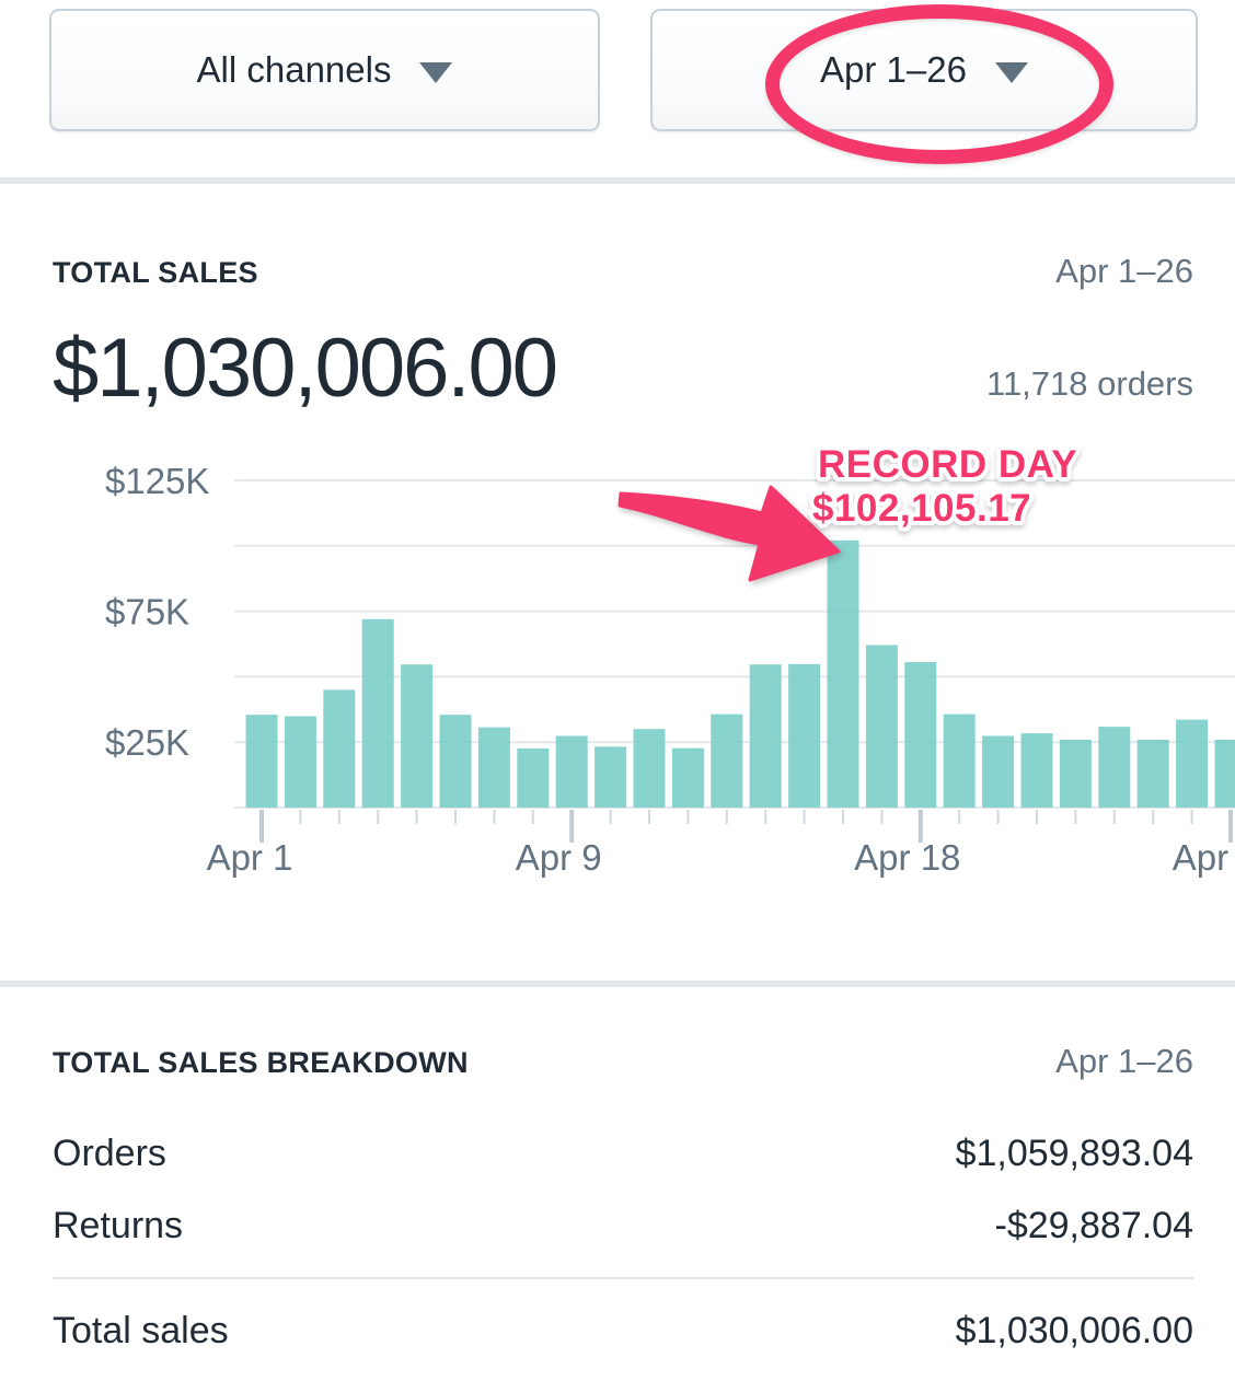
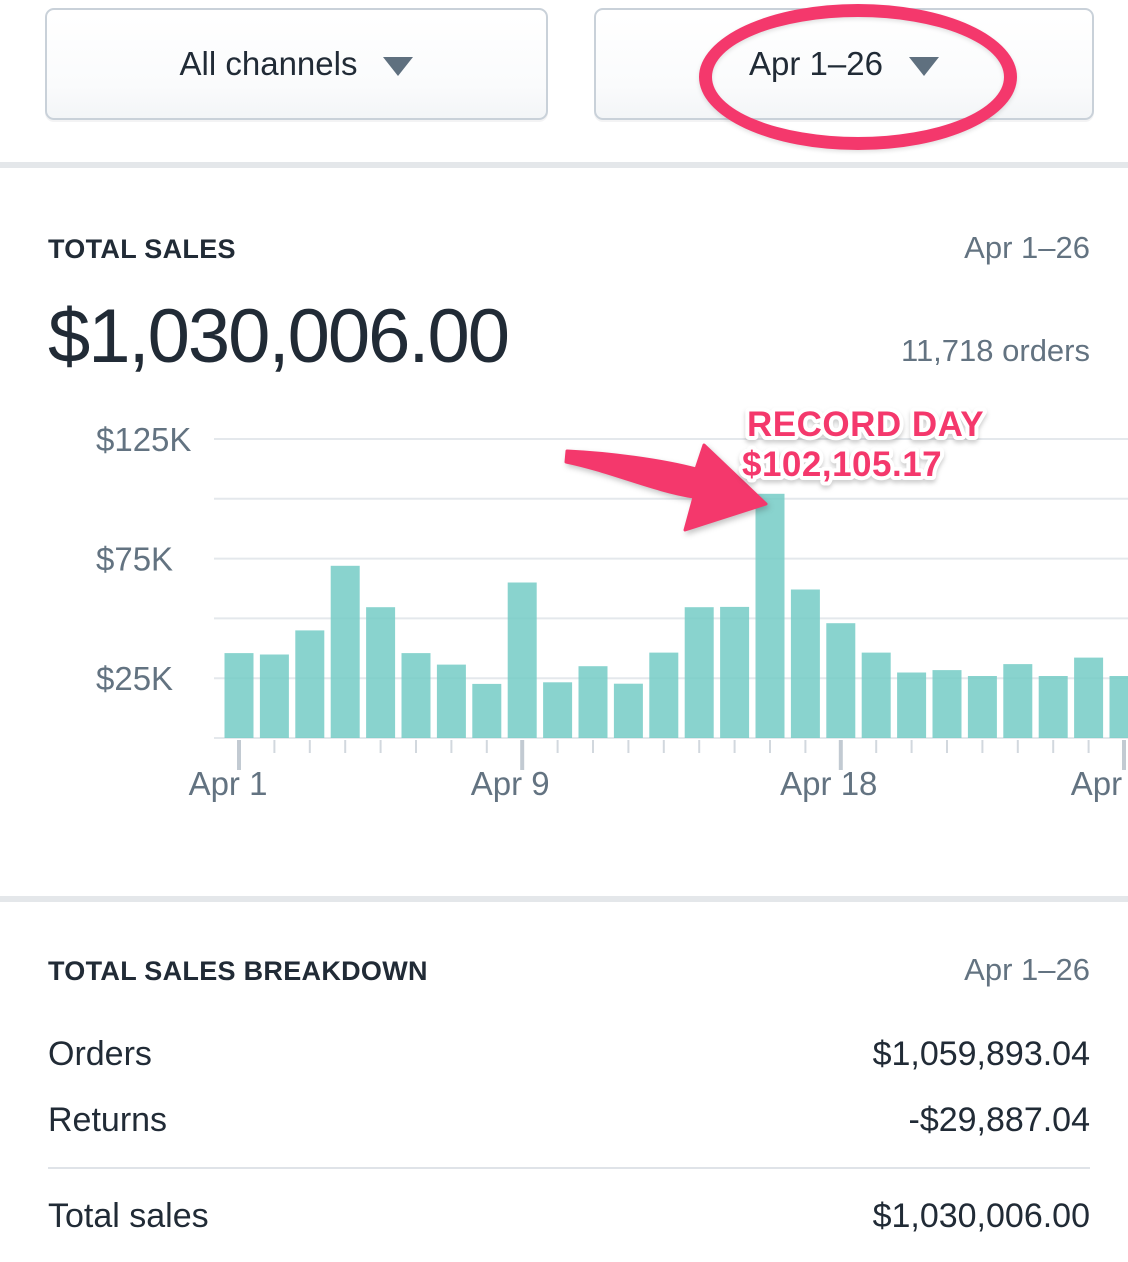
Apr 9: $27K -> $65K
Apr 18: $56K -> $48K
